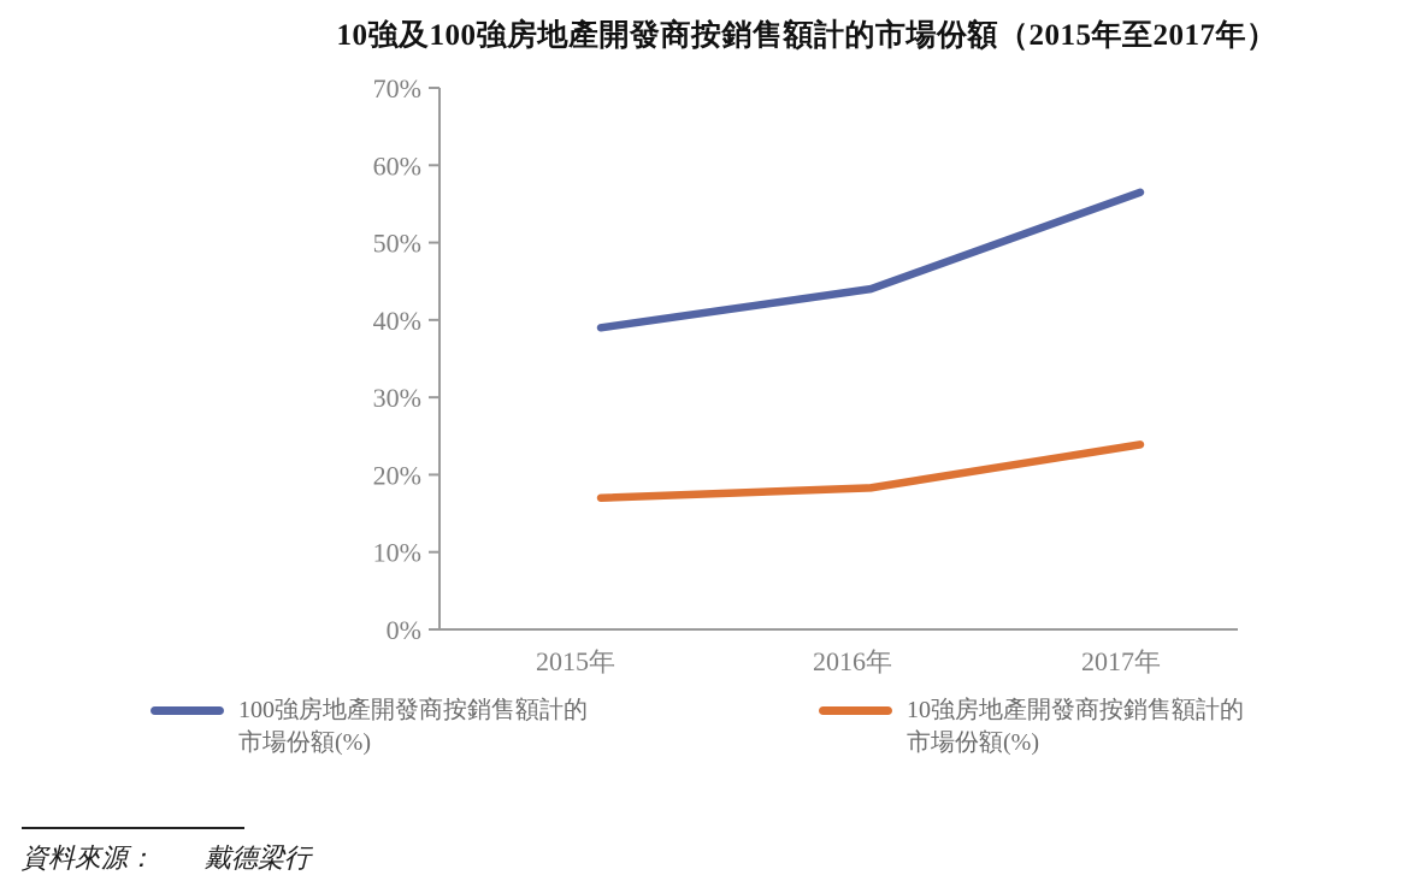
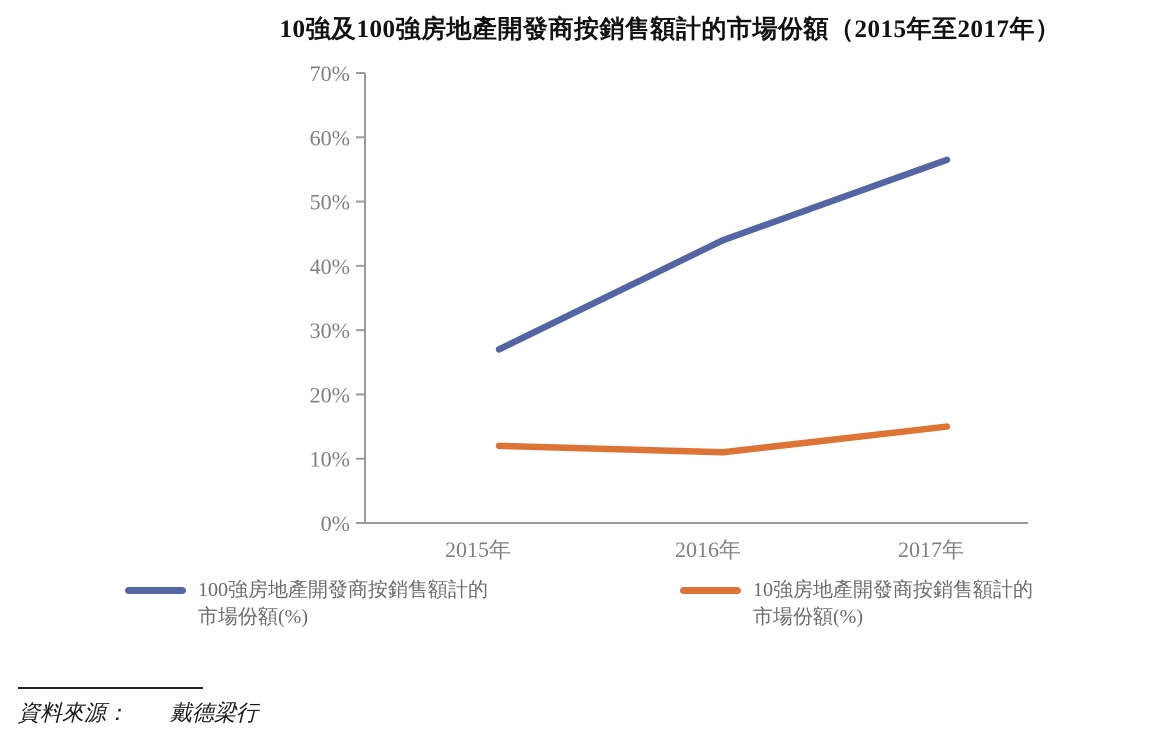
100強房地產開發商按銷售額計的市場份額(%)/2015年: 39% -> 27%
10強房地產開發商按銷售額計的市場份額(%)/2015年: 17% -> 12%
10強房地產開發商按銷售額計的市場份額(%)/2016年: 18% -> 11%
10強房地產開發商按銷售額計的市場份額(%)/2017年: 24% -> 15%
